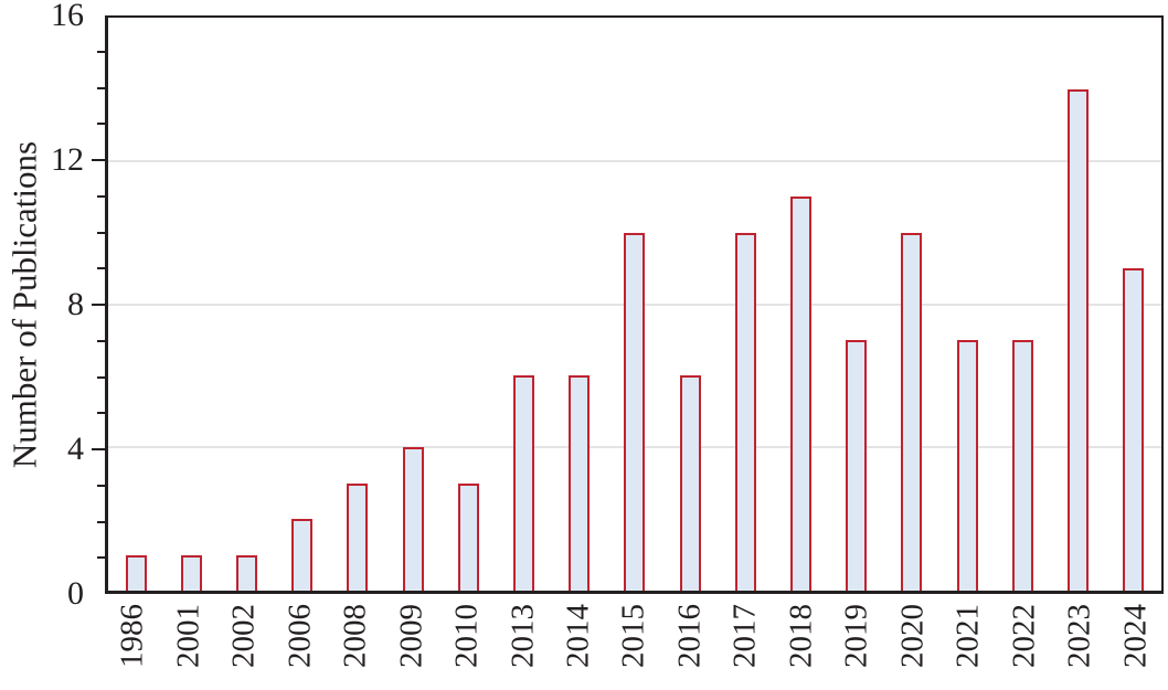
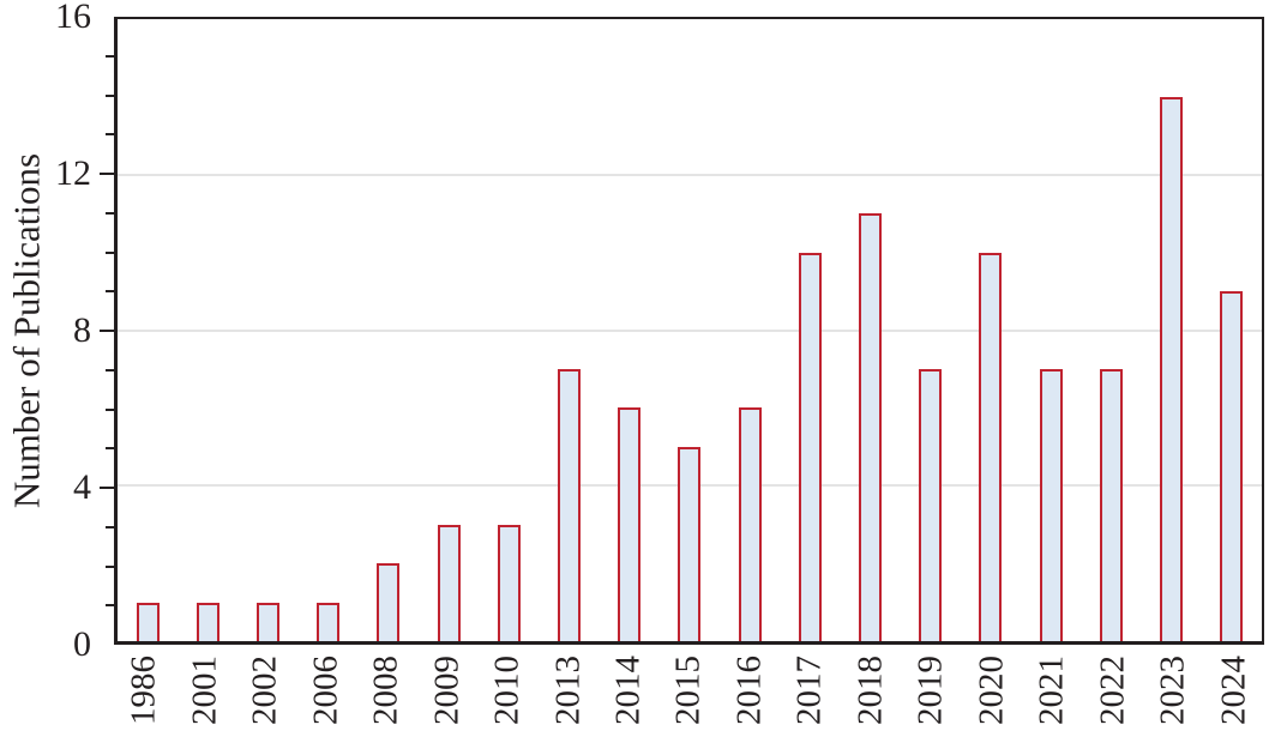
2006: 2 -> 1
2008: 3 -> 2
2009: 4 -> 3
2013: 6 -> 7
2015: 10 -> 5
